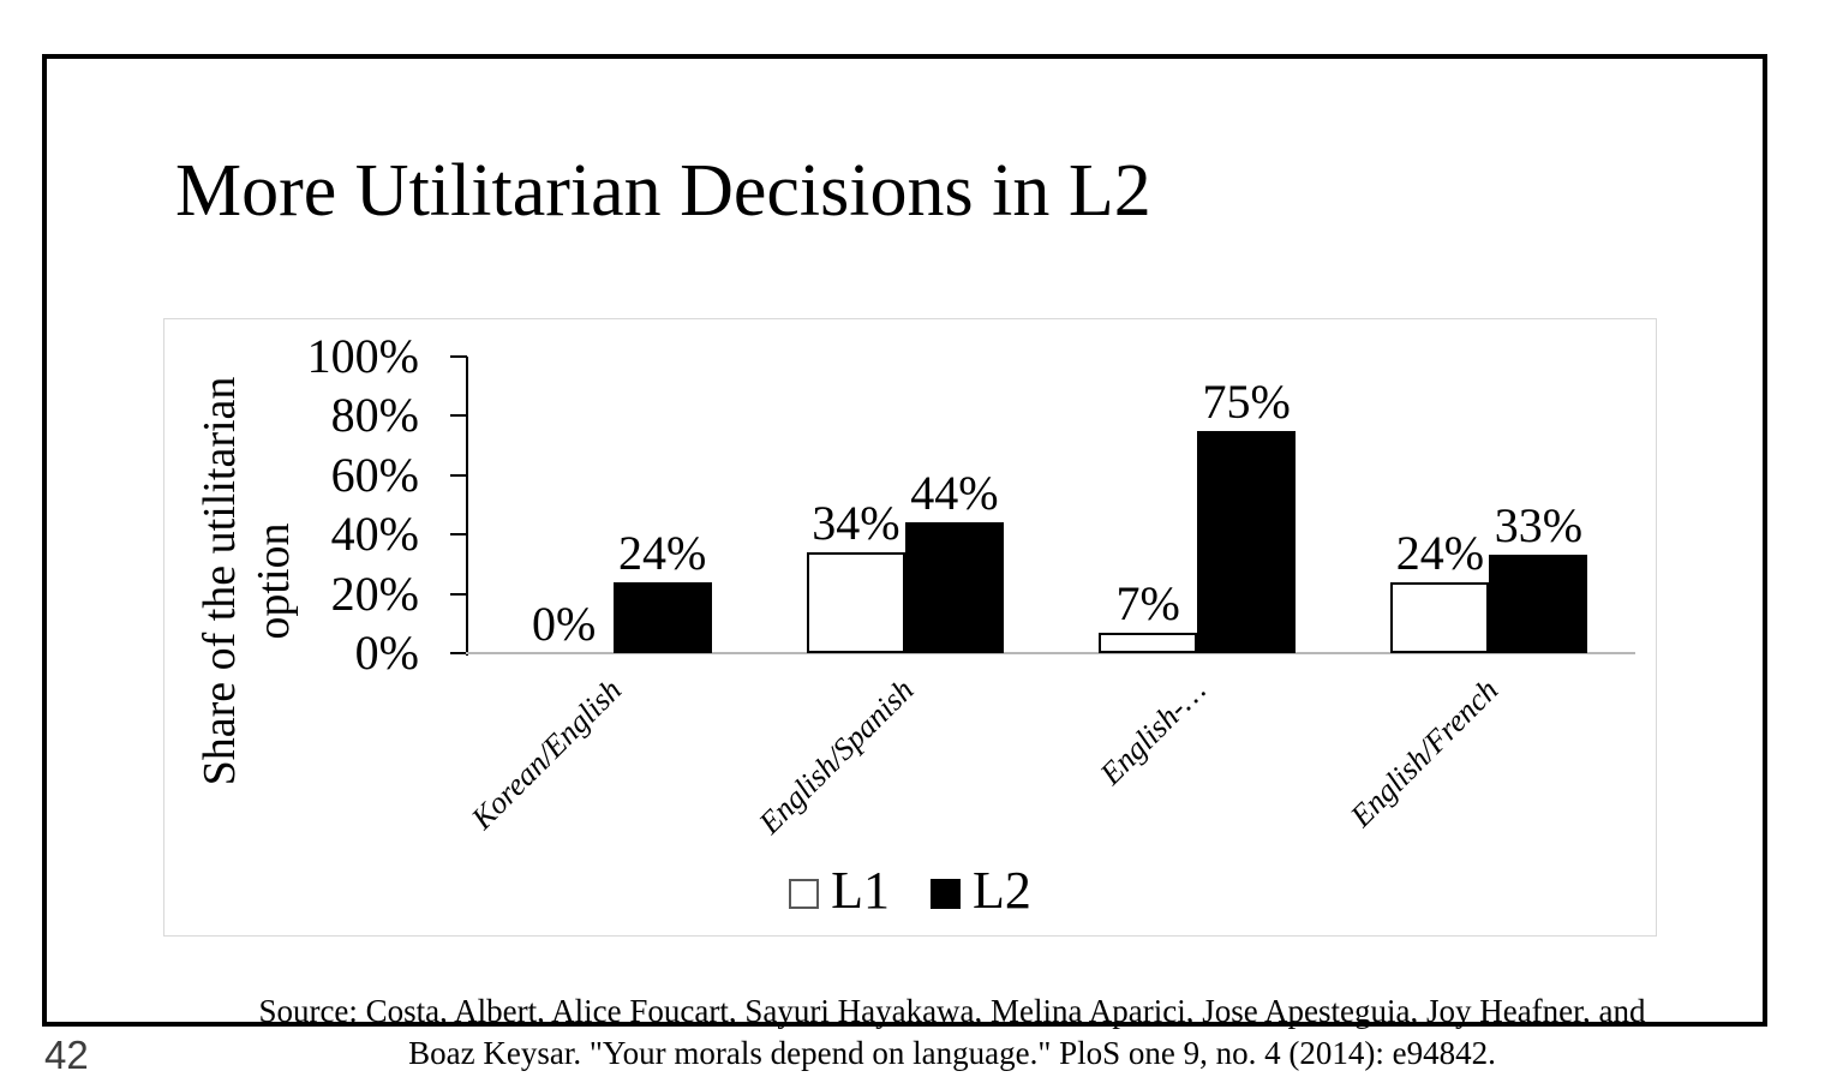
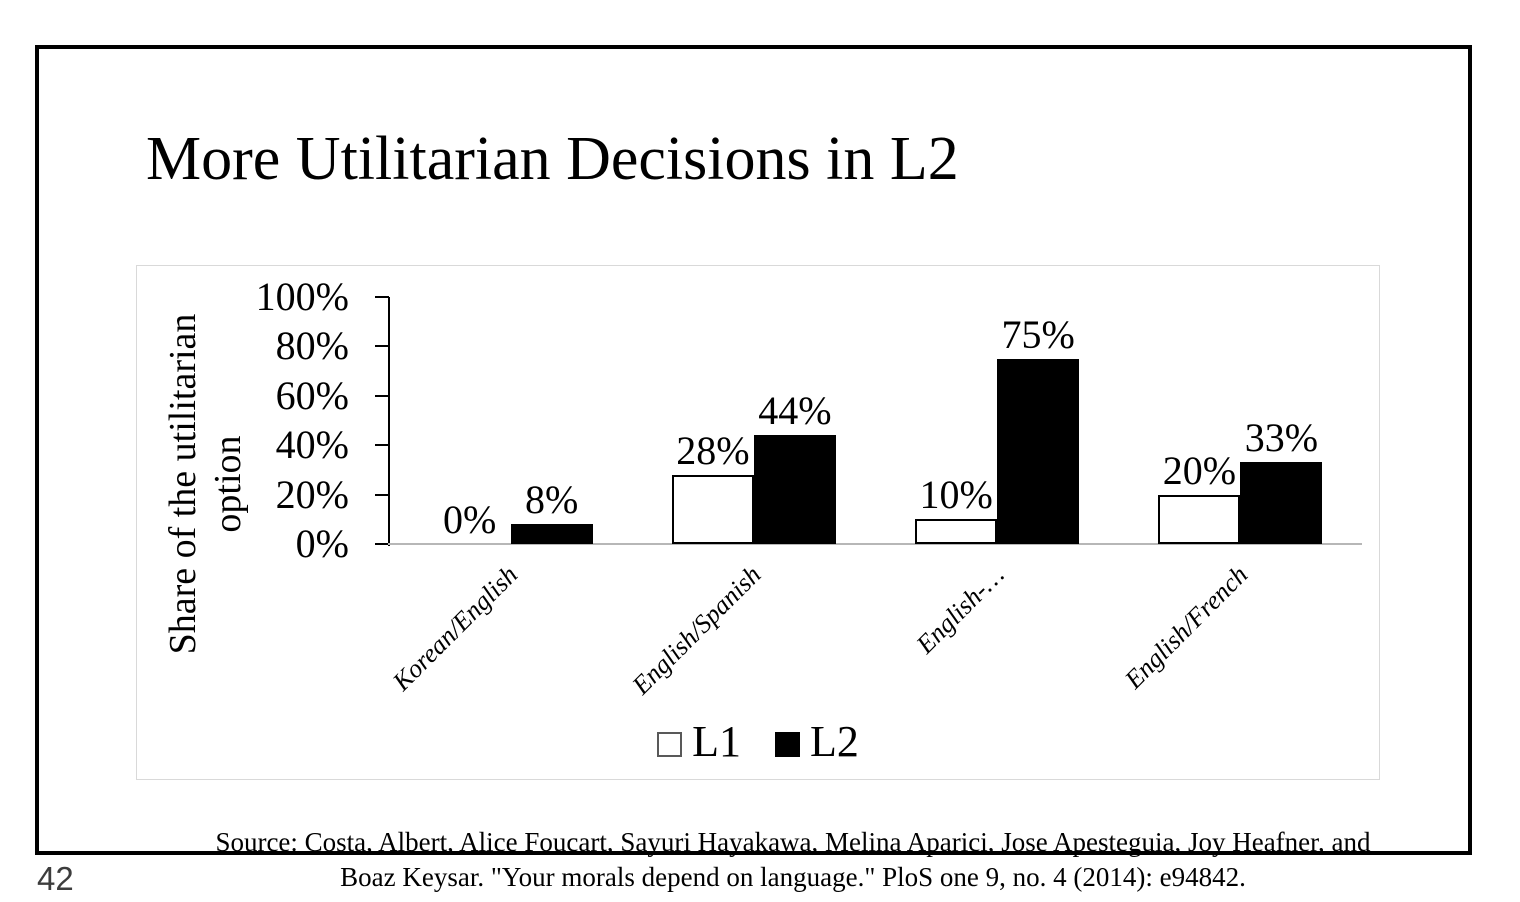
L2/Korean/English: 24% -> 8%
L1/English/Spanish: 34% -> 28%
L1/English-…: 7% -> 10%
L1/English/French: 24% -> 20%
